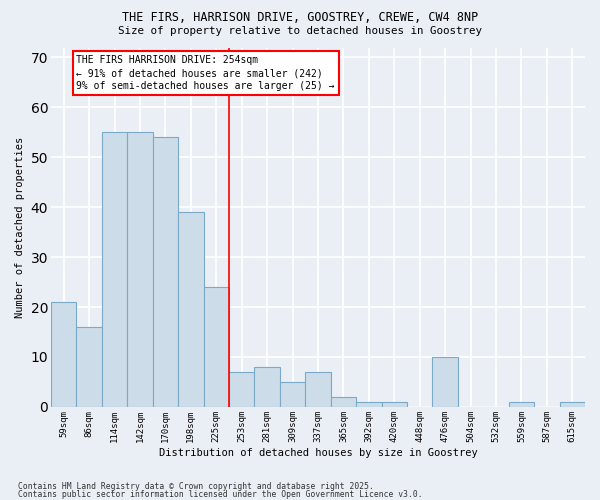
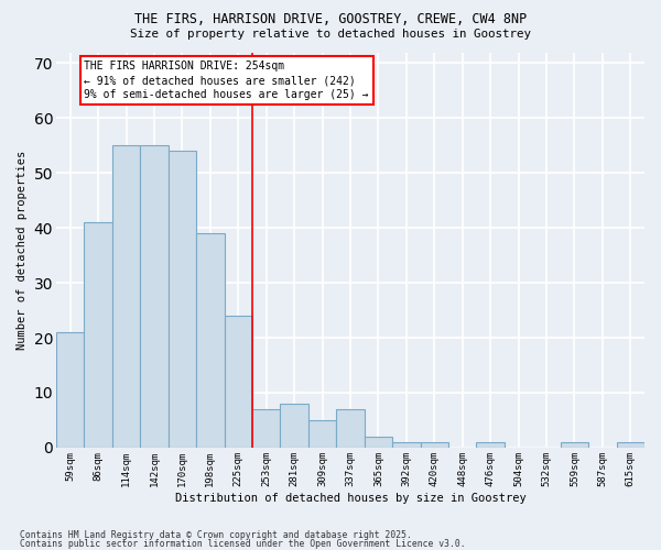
86sqm: 16 -> 41
476sqm: 10 -> 1
